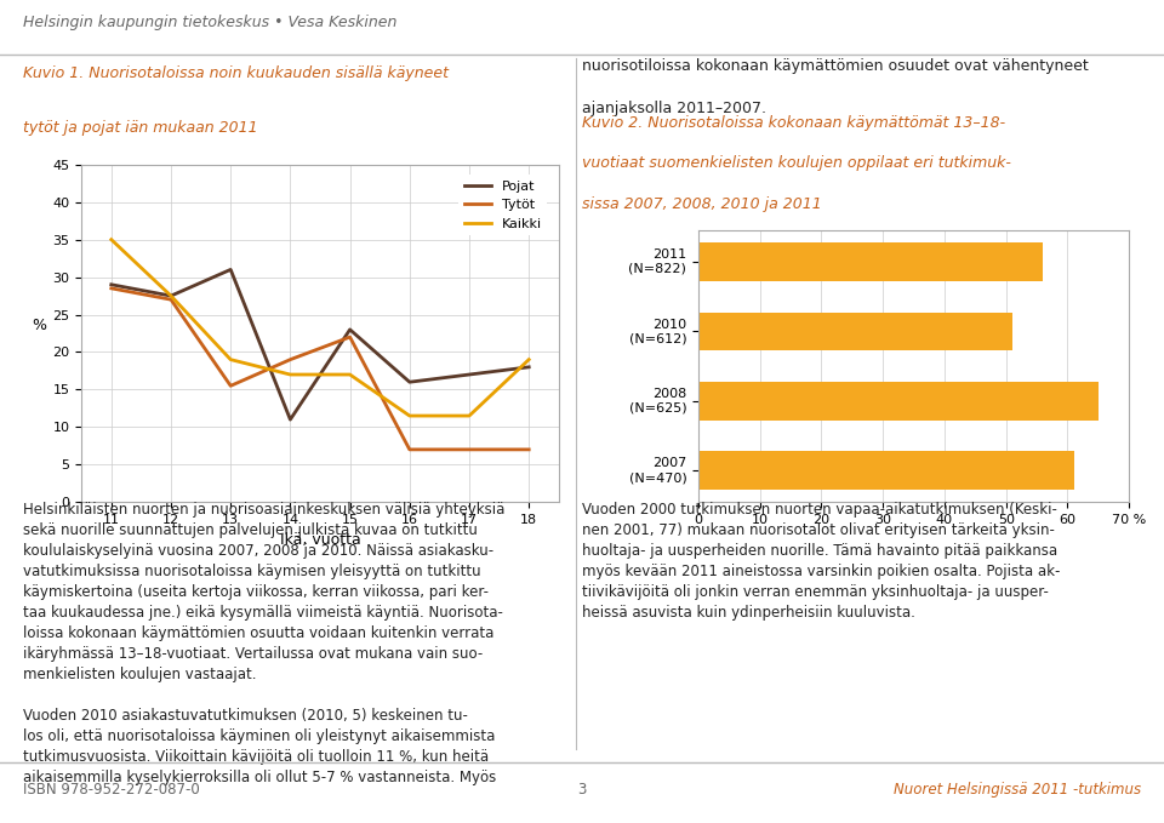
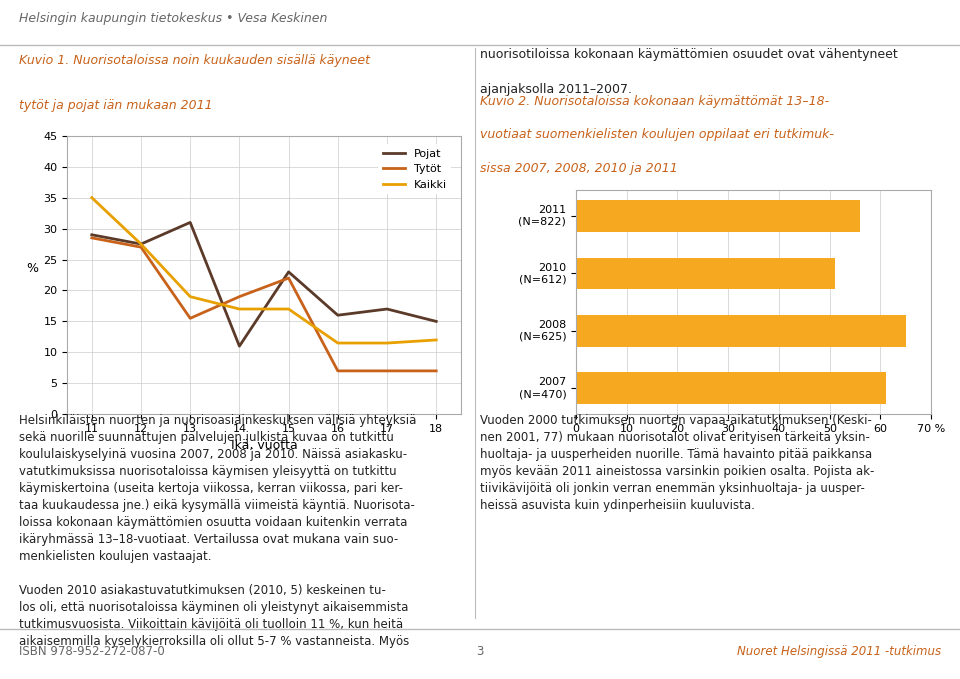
Pojat/18: 18.0 -> 15.0
Kaikki/18: 19.0 -> 12.0
